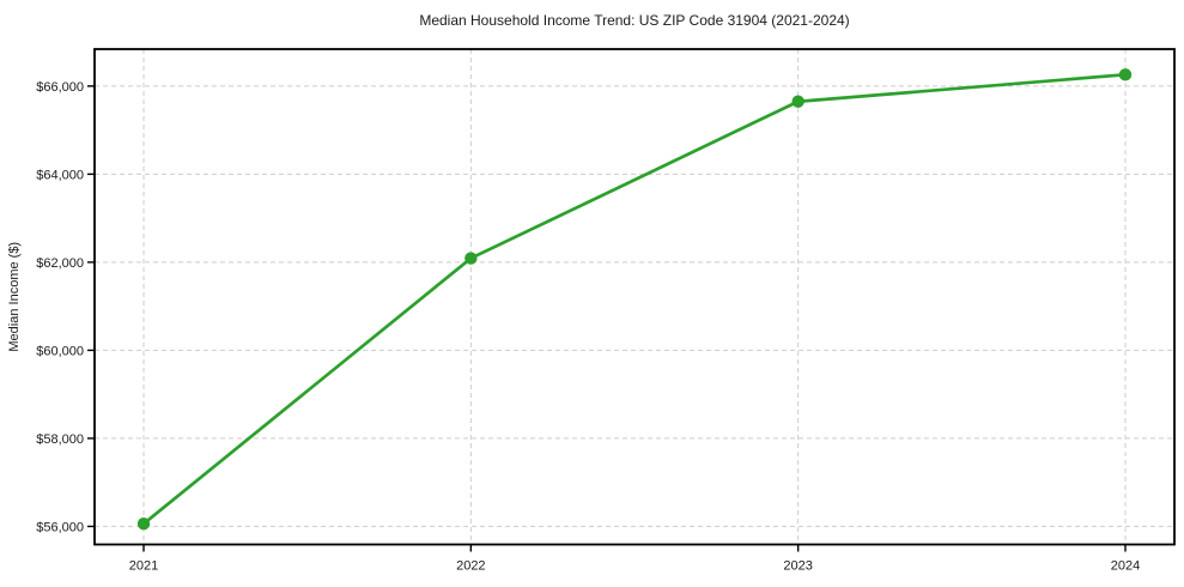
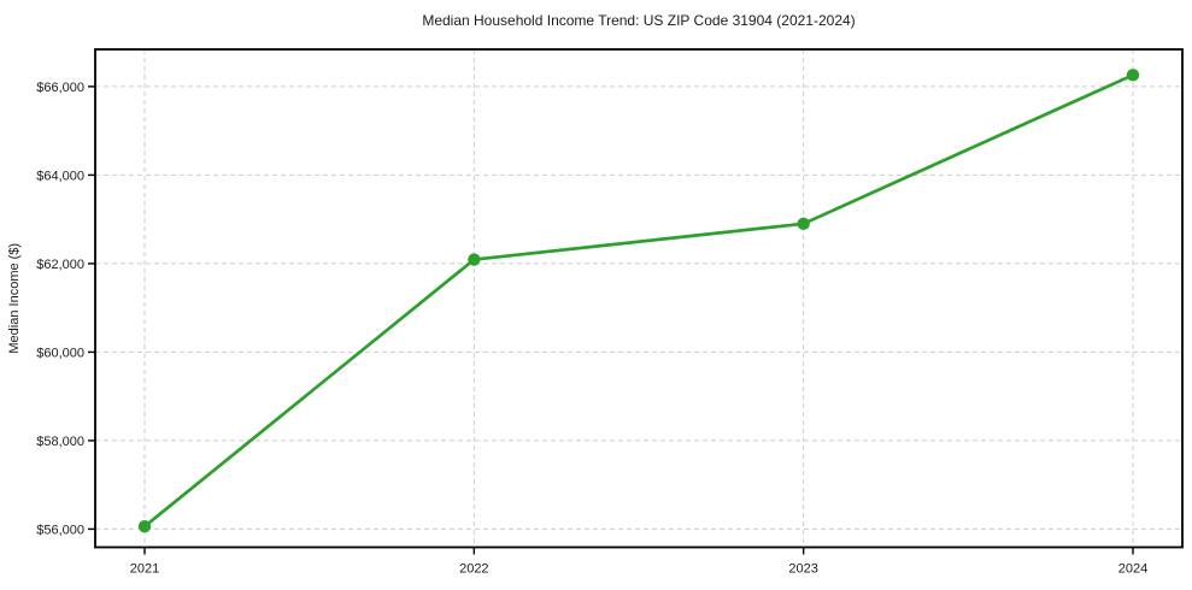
2023: $65600 -> $62900
